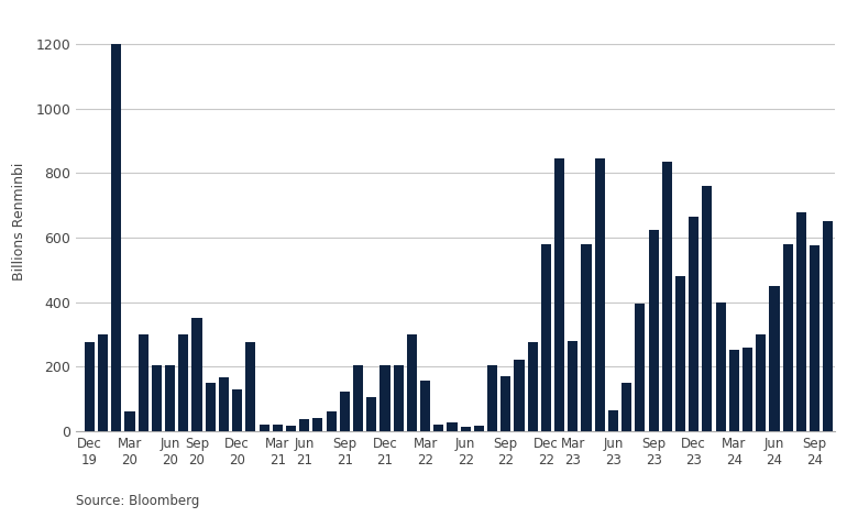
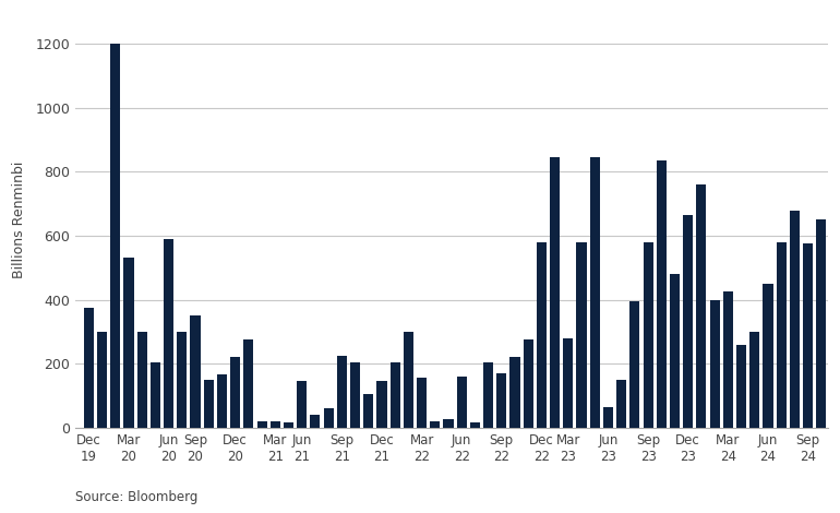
Dec 19: 275 -> 375
Mar 20: 60 -> 530
Jun 20: 205 -> 590
Dec 20: 130 -> 220
Jun 21: 35 -> 145
Sep 21: 120 -> 225
Dec 21: 205 -> 145
Jun 22: 12 -> 160
Sep 23: 625 -> 580
Mar 24: 250 -> 425
